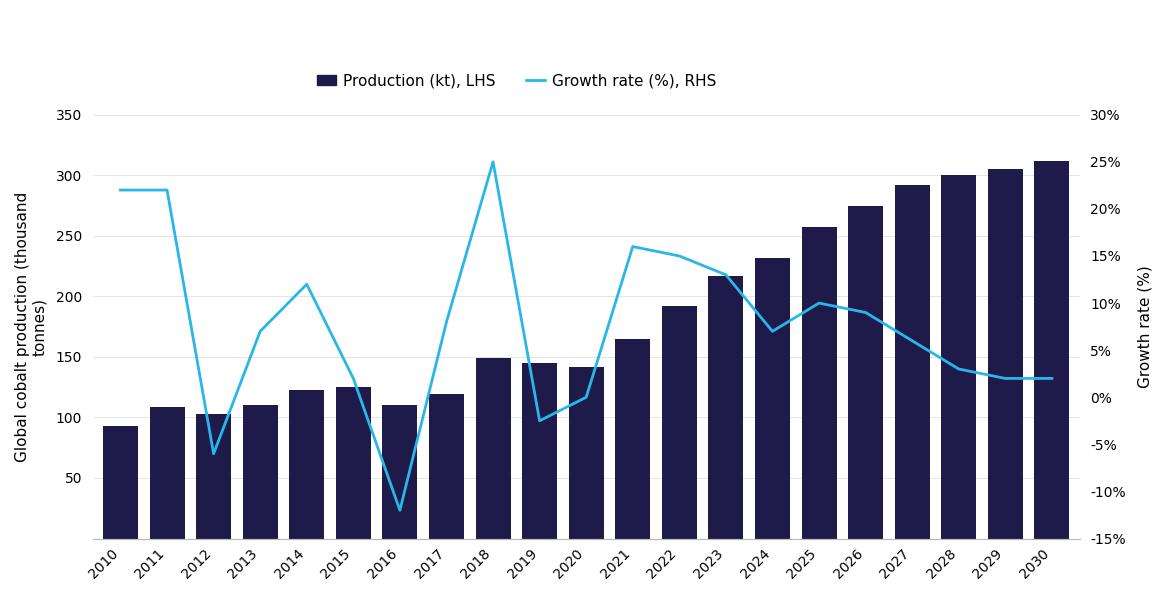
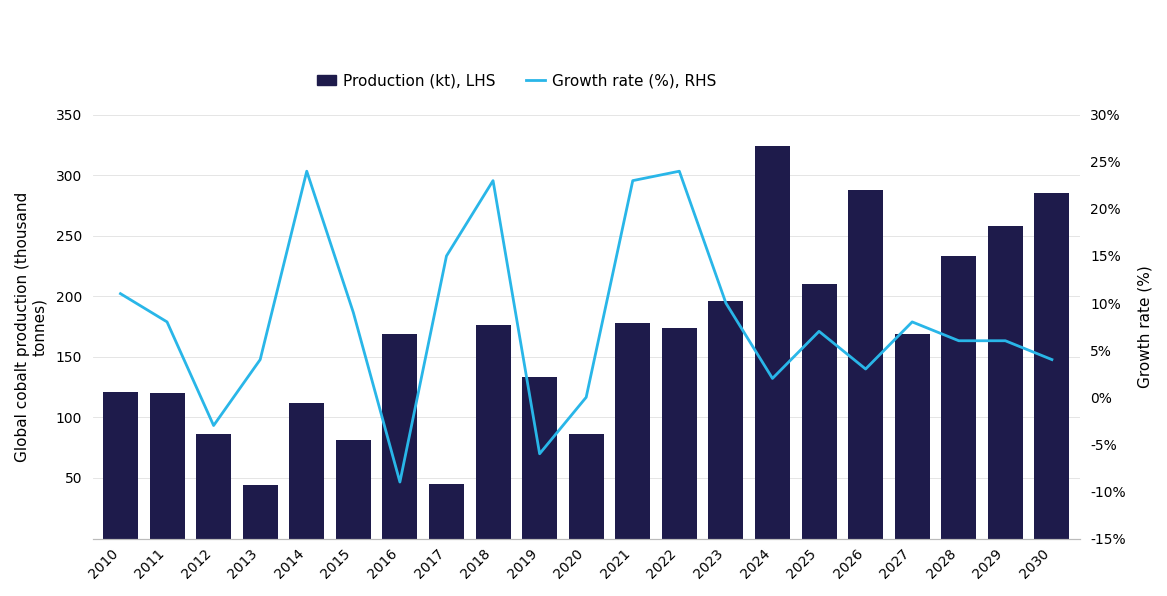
Production (kt), LHS/2010: 93 -> 121
Growth rate (%), RHS/2010: 22.0% -> 11.0%
Production (kt), LHS/2011: 109 -> 120
Growth rate (%), RHS/2011: 22.0% -> 8.0%
Production (kt), LHS/2012: 103 -> 86
Growth rate (%), RHS/2012: -6.0% -> -3.0%
Production (kt), LHS/2013: 110 -> 44
Growth rate (%), RHS/2013: 7.0% -> 4.0%
Production (kt), LHS/2014: 123 -> 112
Growth rate (%), RHS/2014: 12.0% -> 24.0%
Production (kt), LHS/2015: 125 -> 81
Growth rate (%), RHS/2015: 2.0% -> 9.0%
Production (kt), LHS/2016: 110 -> 169
Growth rate (%), RHS/2016: -12.0% -> -9.0%
Production (kt), LHS/2017: 119 -> 45
Growth rate (%), RHS/2017: 8.0% -> 15.0%
Production (kt), LHS/2018: 149 -> 176
Growth rate (%), RHS/2018: 25.0% -> 23.0%
Production (kt), LHS/2019: 145 -> 133
Growth rate (%), RHS/2019: -2.5% -> -6.0%
Production (kt), LHS/2020: 142 -> 86
Production (kt), LHS/2021: 165 -> 178
Growth rate (%), RHS/2021: 16.0% -> 23.0%
Production (kt), LHS/2022: 192 -> 174
Growth rate (%), RHS/2022: 15.0% -> 24.0%
Production (kt), LHS/2023: 217 -> 196
Growth rate (%), RHS/2023: 13.0% -> 10.0%
Production (kt), LHS/2024: 232 -> 324
Growth rate (%), RHS/2024: 7.0% -> 2.0%
Production (kt), LHS/2025: 257 -> 210
Growth rate (%), RHS/2025: 10.0% -> 7.0%
Production (kt), LHS/2026: 275 -> 288
Growth rate (%), RHS/2026: 9.0% -> 3.0%
Production (kt), LHS/2027: 292 -> 169
Growth rate (%), RHS/2027: 6.0% -> 8.0%
Production (kt), LHS/2028: 300 -> 233
Growth rate (%), RHS/2028: 3.0% -> 6.0%
Production (kt), LHS/2029: 305 -> 258
Growth rate (%), RHS/2029: 2.0% -> 6.0%
Production (kt), LHS/2030: 312 -> 285
Growth rate (%), RHS/2030: 2.0% -> 4.0%
